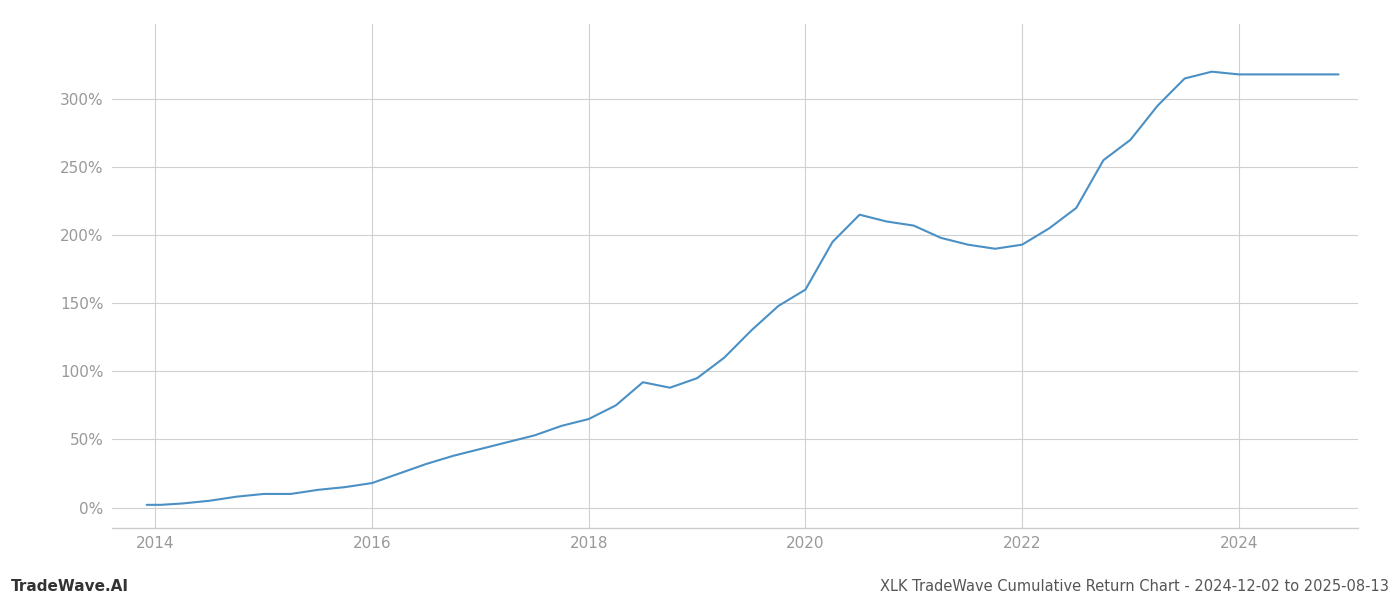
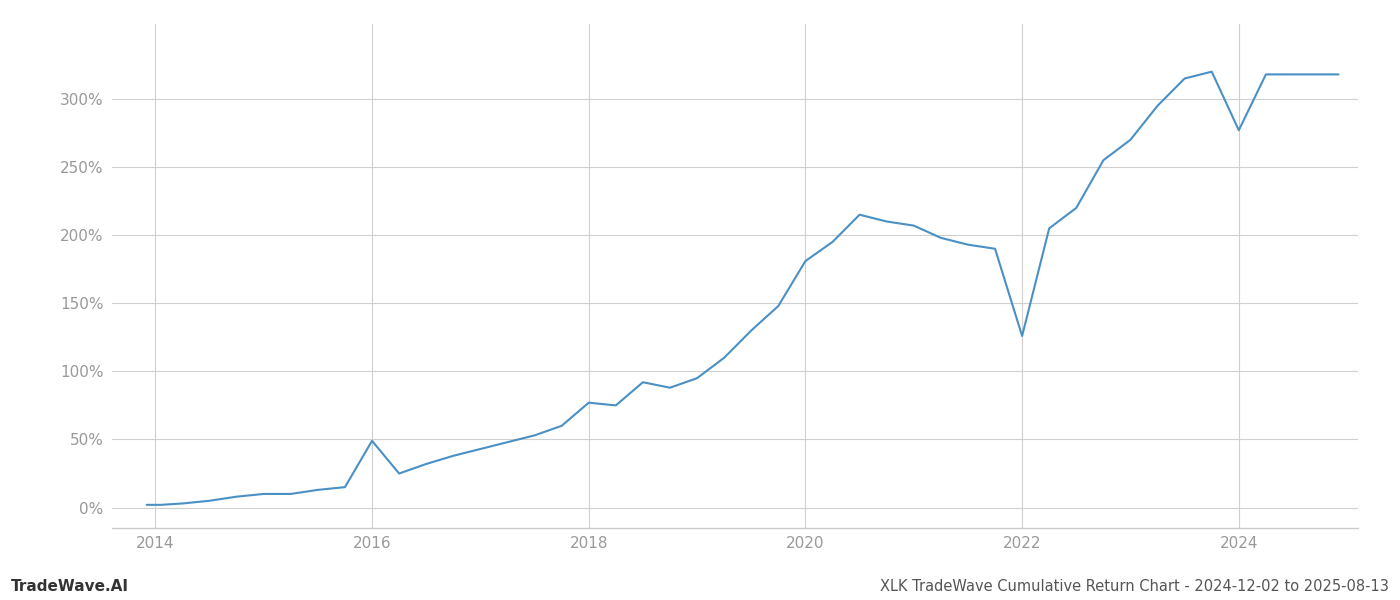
2016: 18% -> 49%
2018: 65% -> 77%
2020: 160% -> 181%
2022: 193% -> 126%
2024: 318% -> 277%
